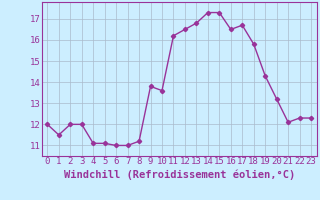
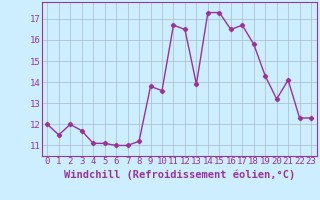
3: 12.0 -> 11.7
11: 16.2 -> 16.7
13: 16.8 -> 13.9
21: 12.1 -> 14.1
